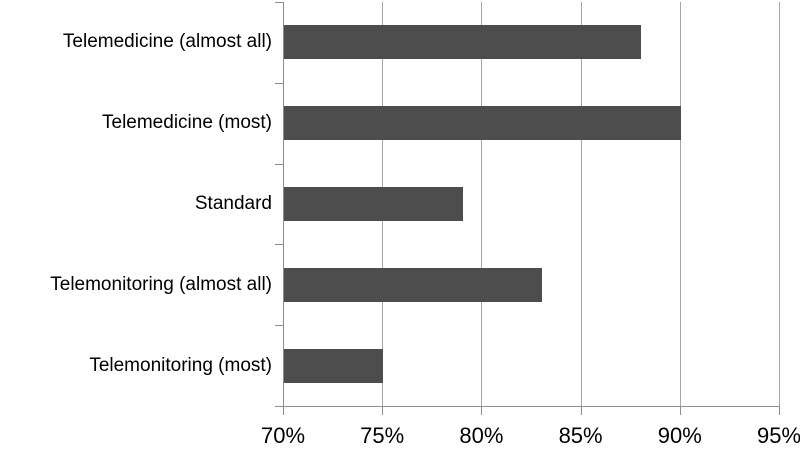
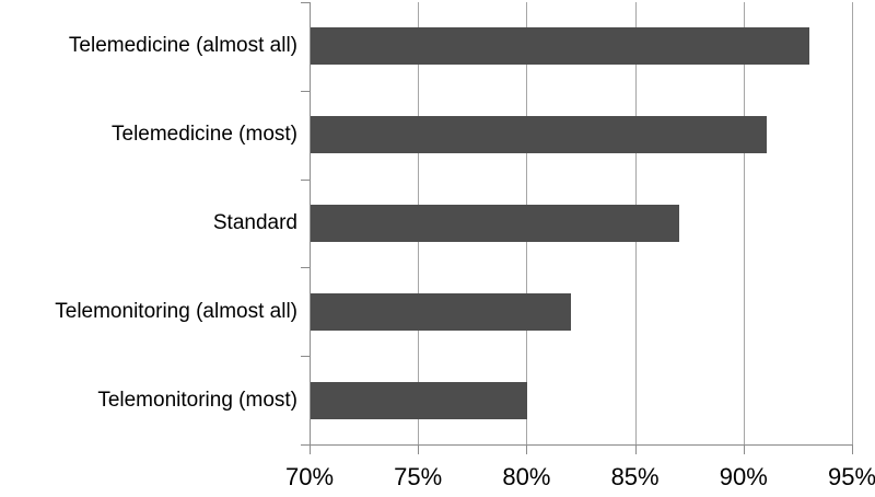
Telemedicine (almost all): 88% -> 93%
Telemedicine (most): 90% -> 91%
Standard: 79% -> 87%
Telemonitoring (almost all): 83% -> 82%
Telemonitoring (most): 75% -> 80%
